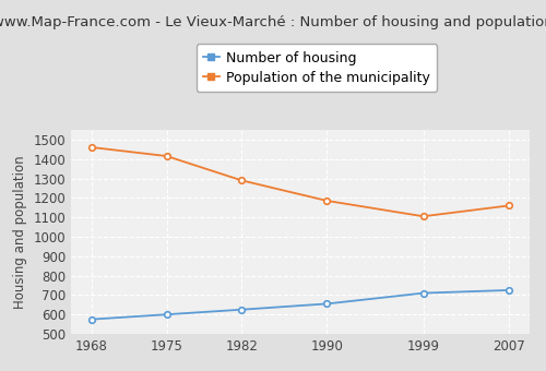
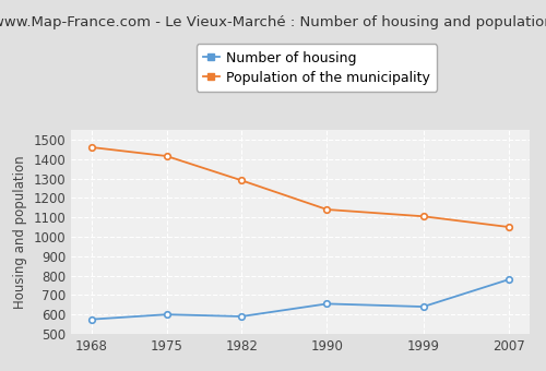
Number of housing/1982: 620 -> 590
Population of the municipality/1990: 1180 -> 1140
Number of housing/1999: 710 -> 640
Number of housing/2007: 720 -> 780
Population of the municipality/2007: 1160 -> 1050
